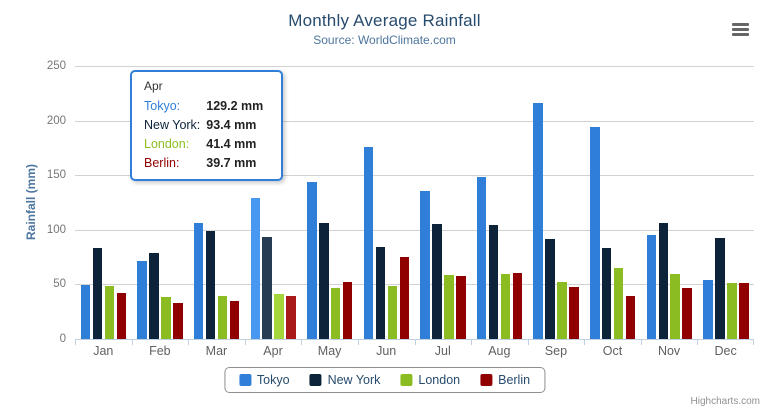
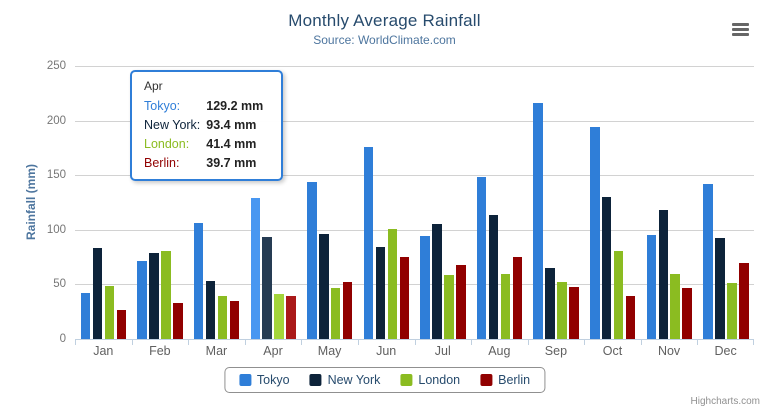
Tokyo/Jan: 50 -> 42
Berlin/Jan: 42 -> 27
London/Feb: 39 -> 81
New York/Mar: 98 -> 53
New York/May: 106 -> 96
London/Jun: 48 -> 101
Tokyo/Jul: 136 -> 94
Berlin/Jul: 57 -> 68
New York/Aug: 104 -> 114
Berlin/Aug: 60 -> 75
New York/Sep: 91 -> 65
New York/Oct: 84 -> 130
London/Oct: 65 -> 81
New York/Nov: 107 -> 118
Tokyo/Dec: 54 -> 142
Berlin/Dec: 51 -> 70
